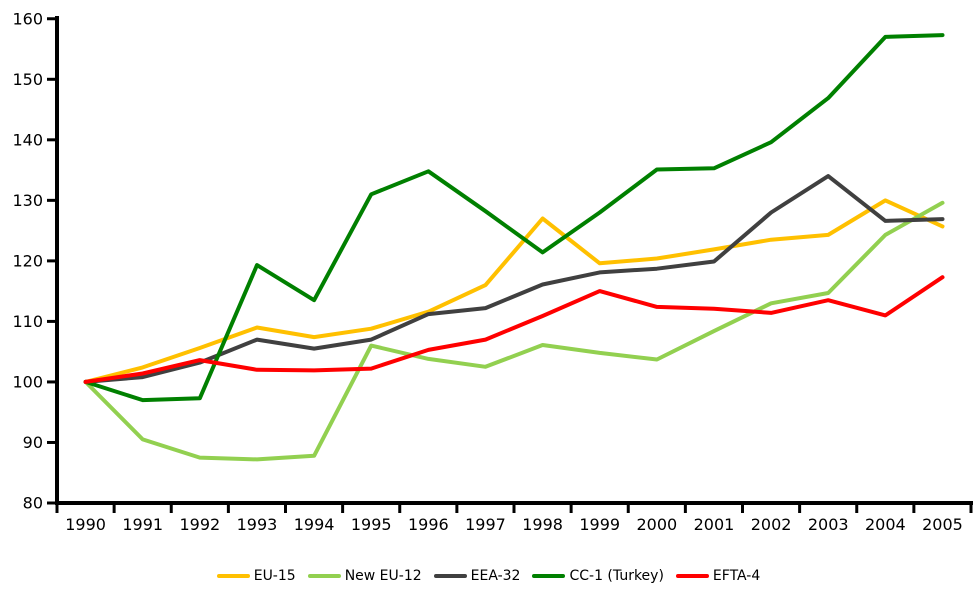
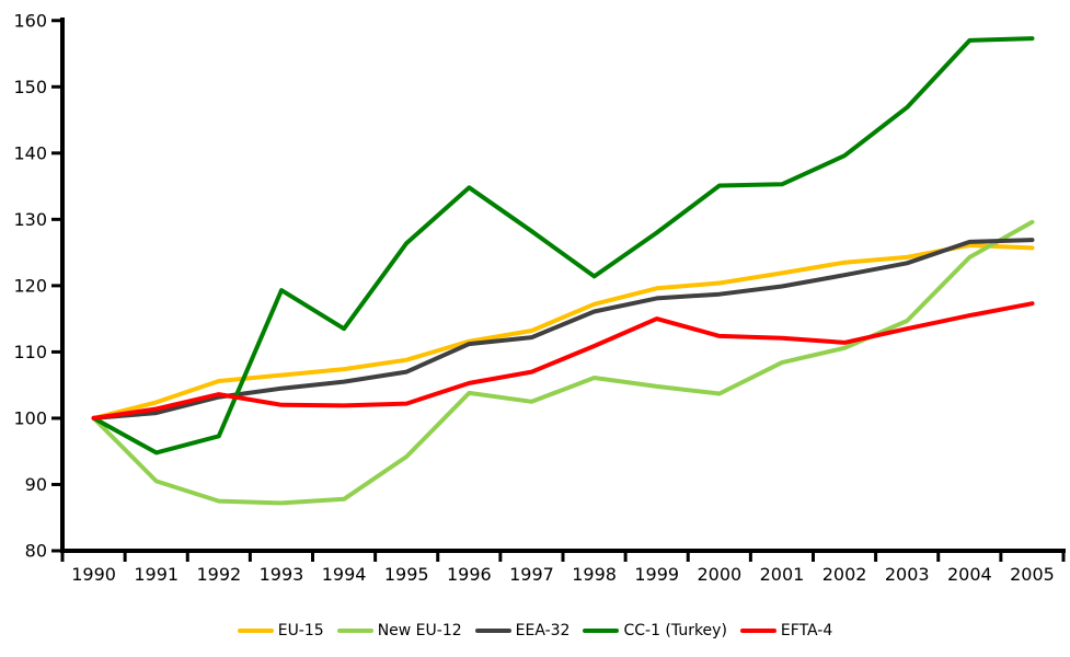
CC-1 (Turkey)/1991: 97 -> 95
EU-15/1993: 109 -> 106
EEA-32/1993: 107 -> 104
New EU-12/1995: 106 -> 94
CC-1 (Turkey)/1995: 131 -> 126
EU-15/1997: 116 -> 113
EU-15/1998: 127 -> 117
New EU-12/2002: 113 -> 111
EEA-32/2002: 128 -> 122
EEA-32/2003: 134 -> 123
EU-15/2004: 130 -> 126
EFTA-4/2004: 111 -> 116
